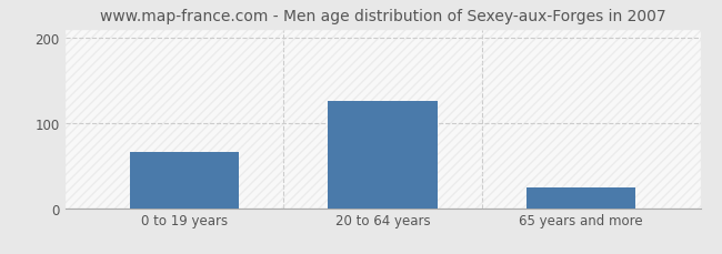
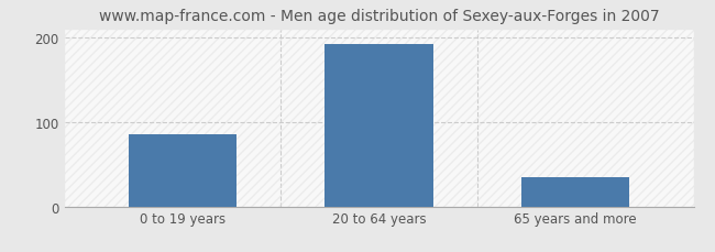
0 to 19 years: 66 -> 85
20 to 64 years: 126 -> 193
65 years and more: 24 -> 35
